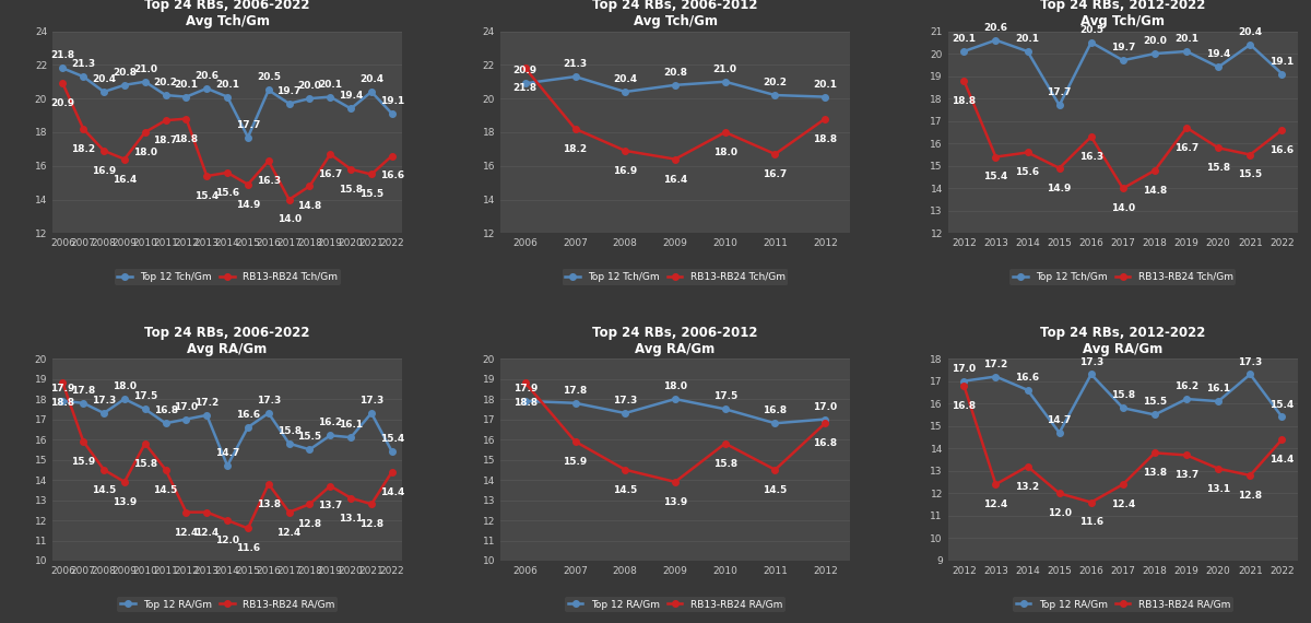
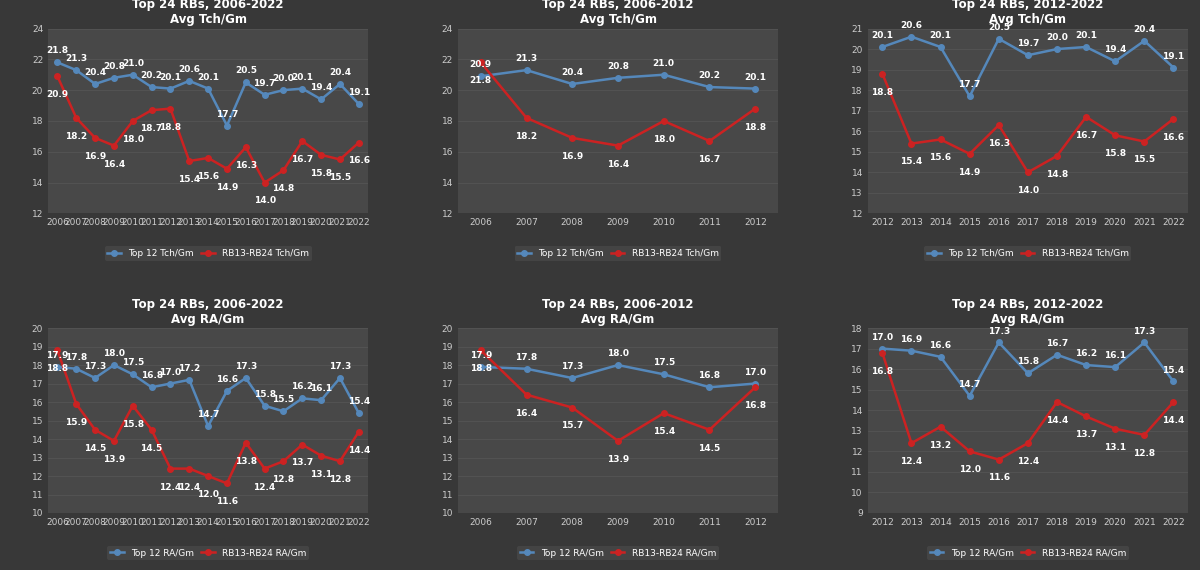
Top 24 RBs, 2006-2012 Avg RA/Gm/RB13-RB24 RA/Gm/2007: 15.9 -> 16.4
Top 24 RBs, 2006-2012 Avg RA/Gm/RB13-RB24 RA/Gm/2008: 14.5 -> 15.7
Top 24 RBs, 2006-2012 Avg RA/Gm/RB13-RB24 RA/Gm/2010: 15.8 -> 15.4
Top 24 RBs, 2012-2022 Avg RA/Gm/Top 12 RA/Gm/2013: 17.2 -> 16.9
Top 24 RBs, 2012-2022 Avg RA/Gm/Top 12 RA/Gm/2018: 15.5 -> 16.7
Top 24 RBs, 2012-2022 Avg RA/Gm/RB13-RB24 RA/Gm/2018: 13.8 -> 14.4
